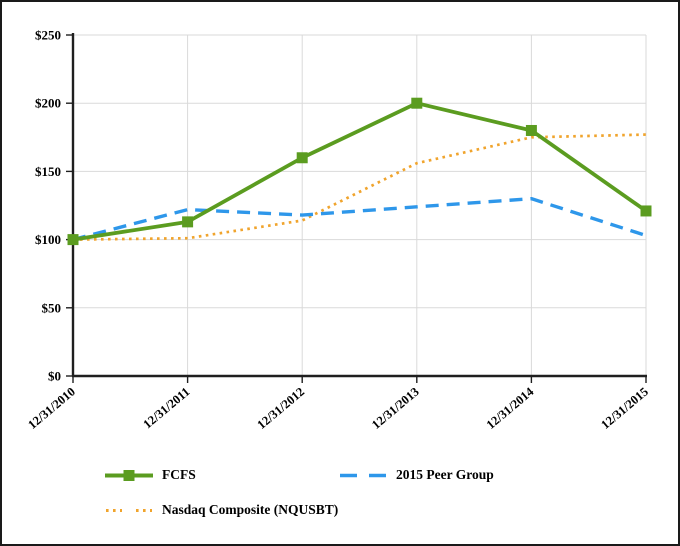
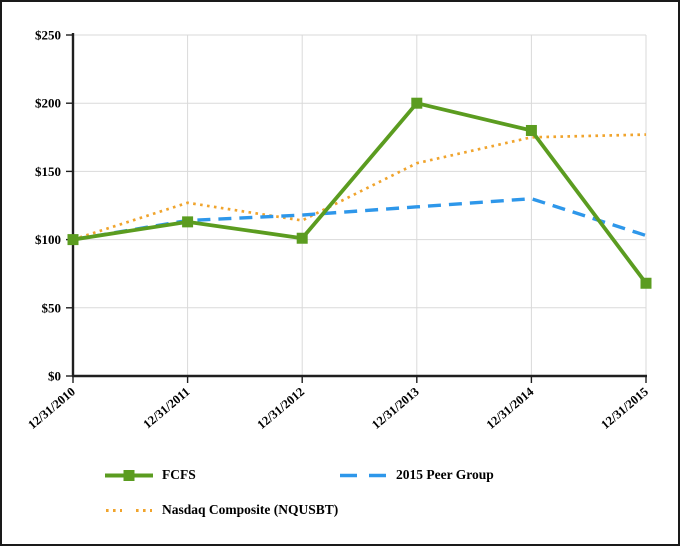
2015 Peer Group/12/31/2011: $122 -> $114
Nasdaq Composite (NQUSBT)/12/31/2011: $101 -> $127
FCFS/12/31/2012: $160 -> $101
FCFS/12/31/2015: $121 -> $68
